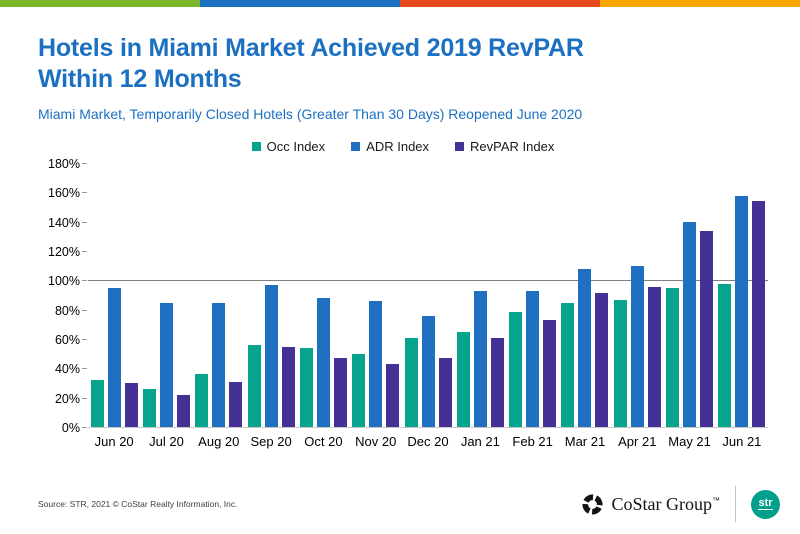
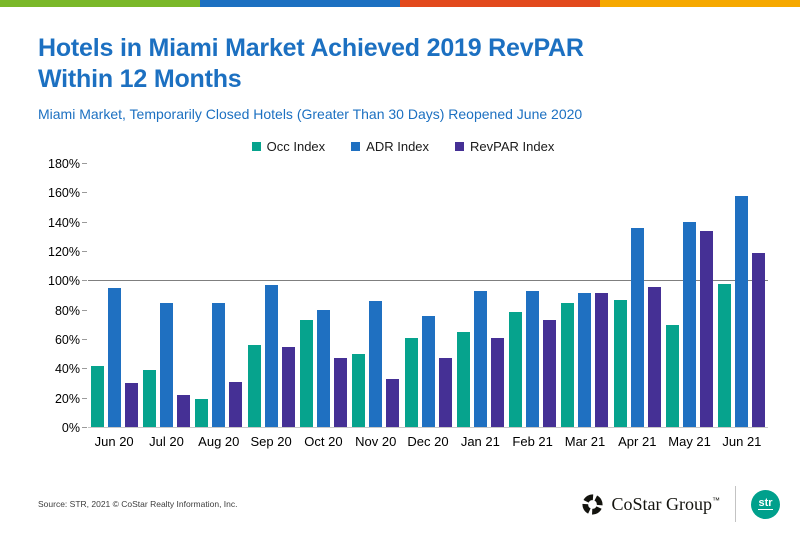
Occ Index/Jun 20: 32% -> 42%
Occ Index/Jul 20: 26% -> 39%
Occ Index/Aug 20: 36% -> 19%
Occ Index/Oct 20: 54% -> 73%
ADR Index/Oct 20: 88% -> 80%
RevPAR Index/Nov 20: 43% -> 33%
ADR Index/Mar 21: 108% -> 92%
ADR Index/Apr 21: 110% -> 136%
Occ Index/May 21: 95% -> 70%
RevPAR Index/Jun 21: 155% -> 119%
